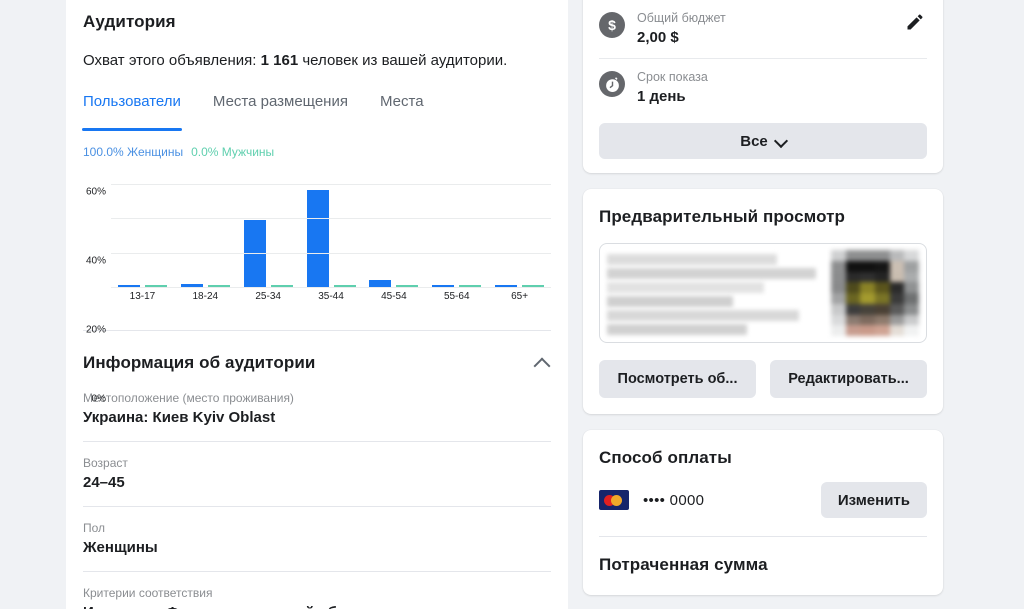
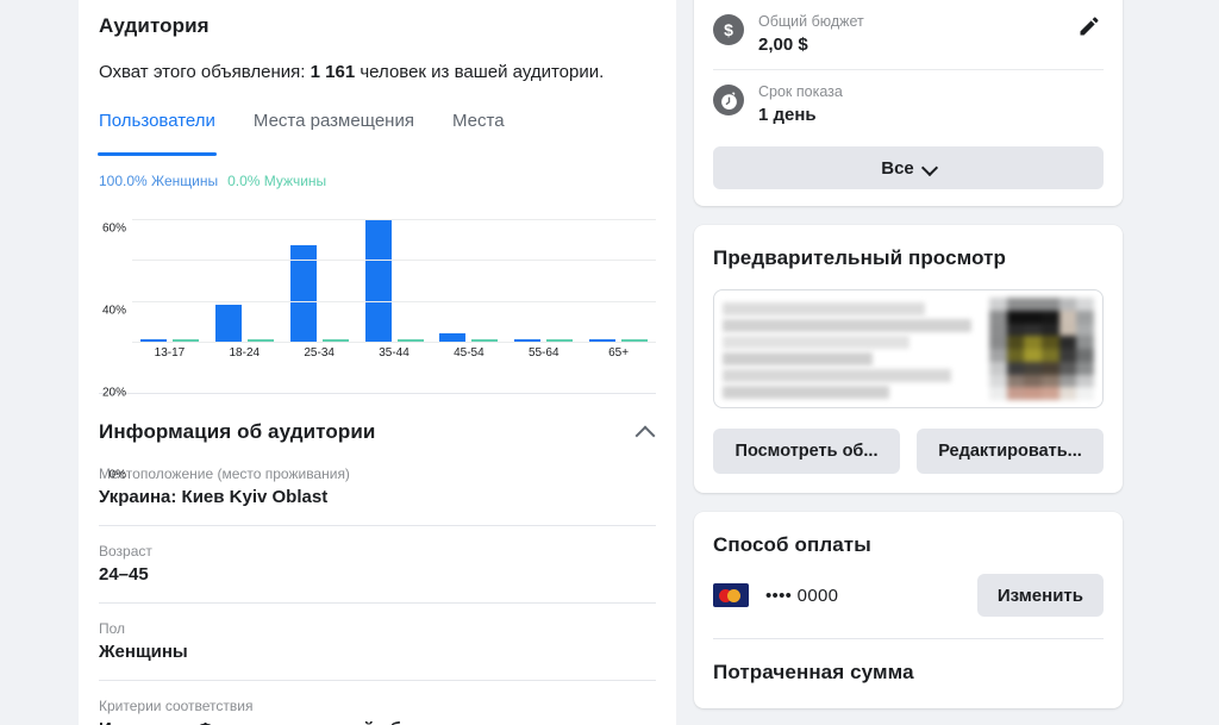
Женщины/18-24: 2% -> 18%
Женщины/25-34: 39% -> 47%
Женщины/35-44: 56% -> 60%
